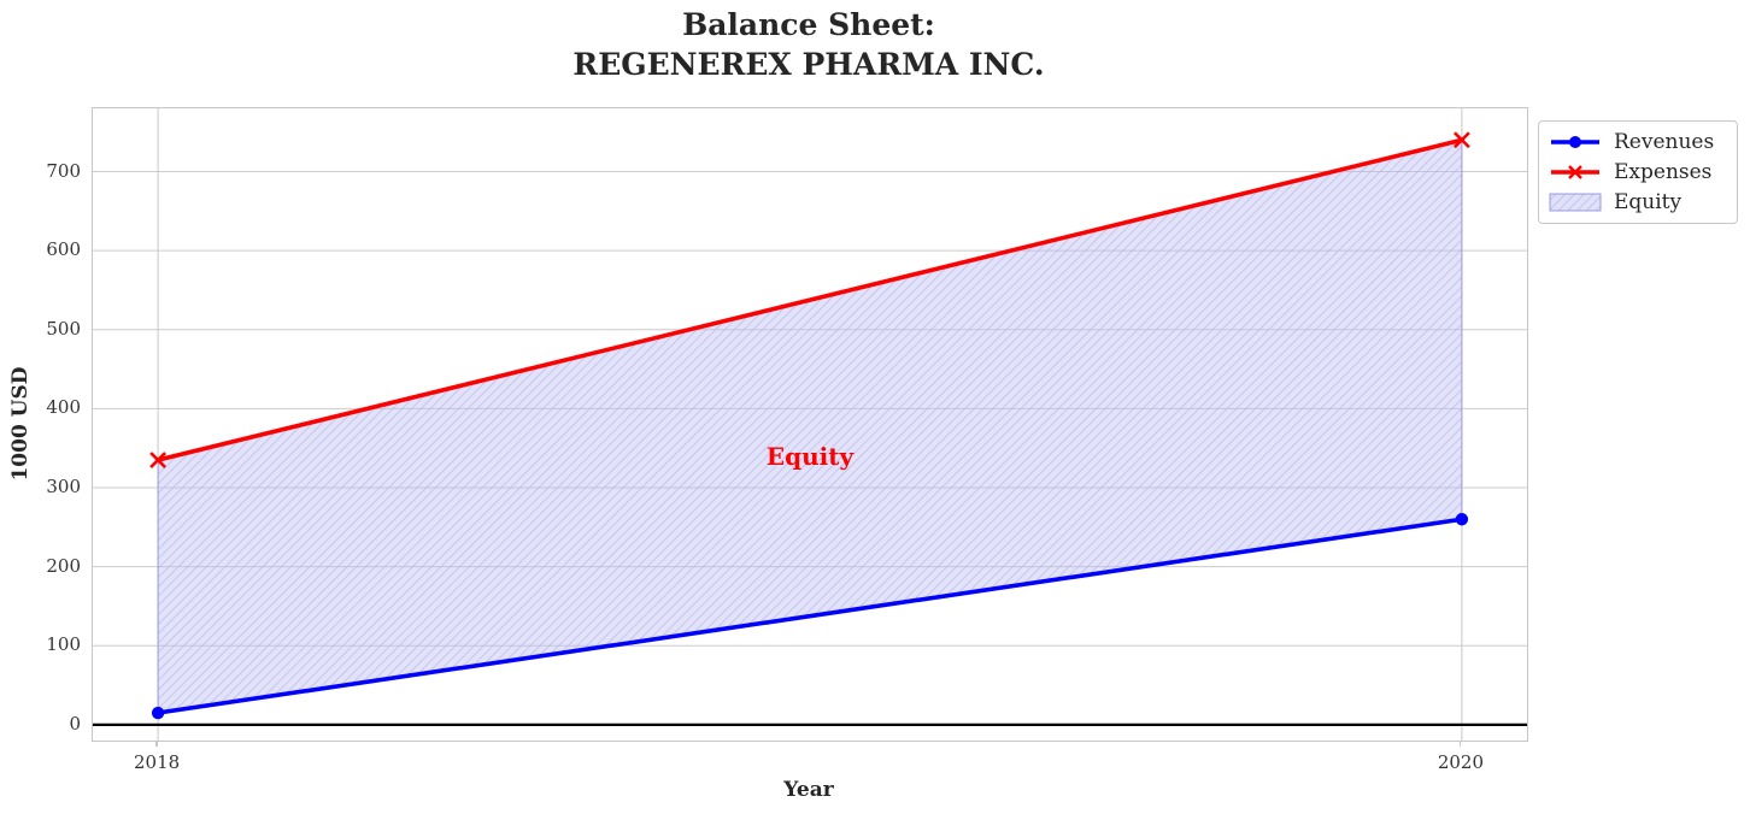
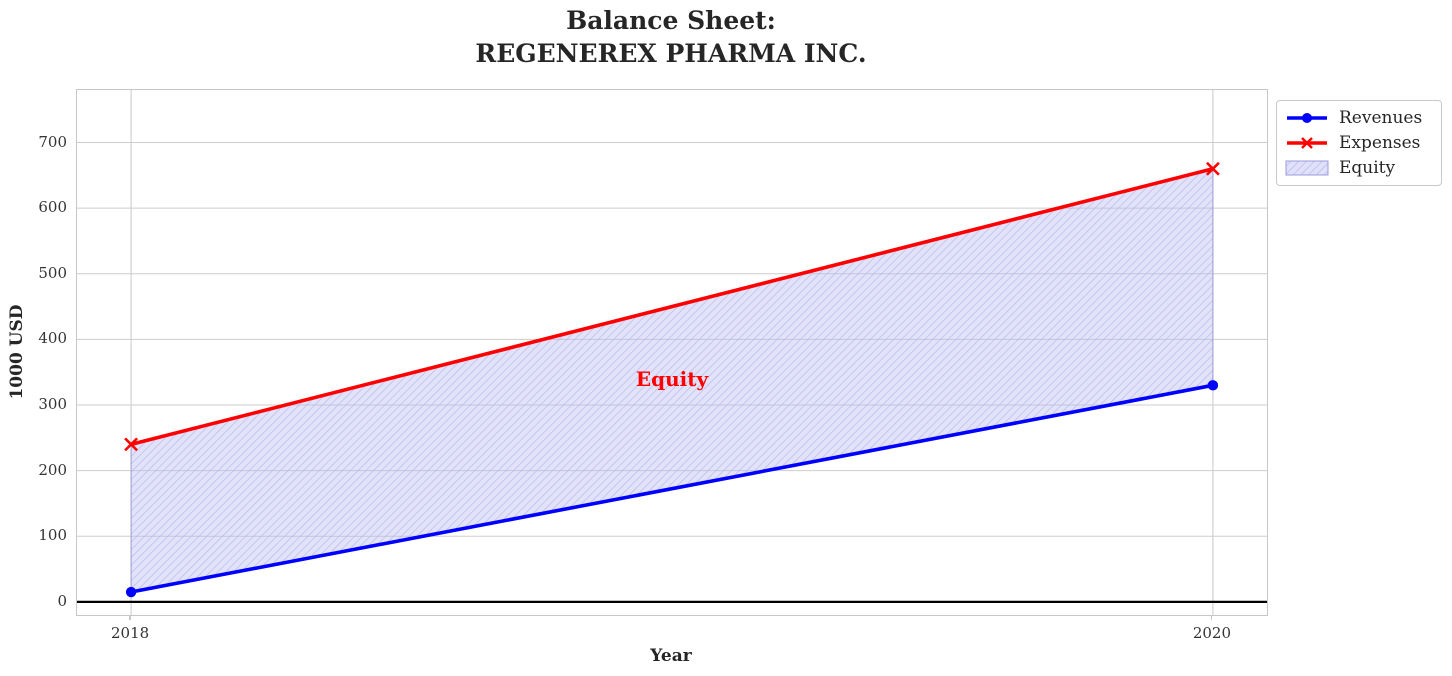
Expenses/2018: 340 -> 240
Revenues/2020: 260 -> 330
Expenses/2020: 740 -> 660
